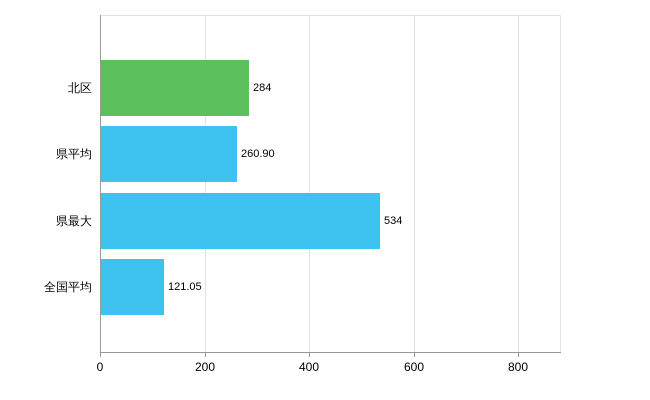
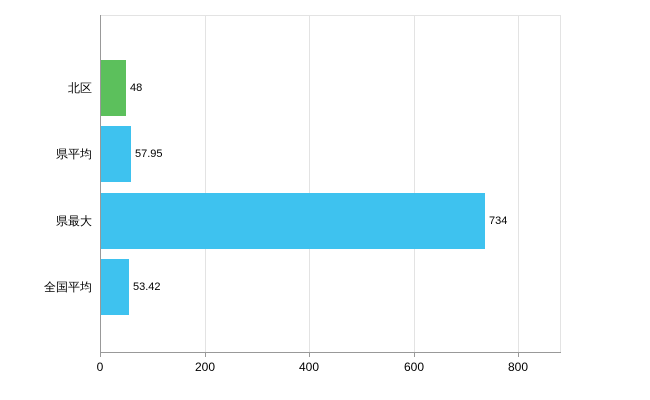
北区: 284 -> 48
県平均: 260.90 -> 57.95
県最大: 534 -> 734
全国平均: 121.05 -> 53.42
